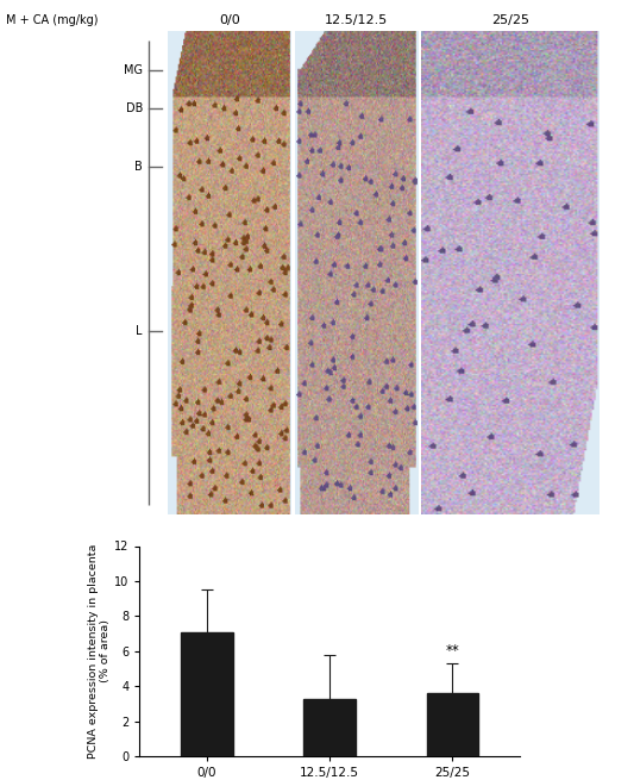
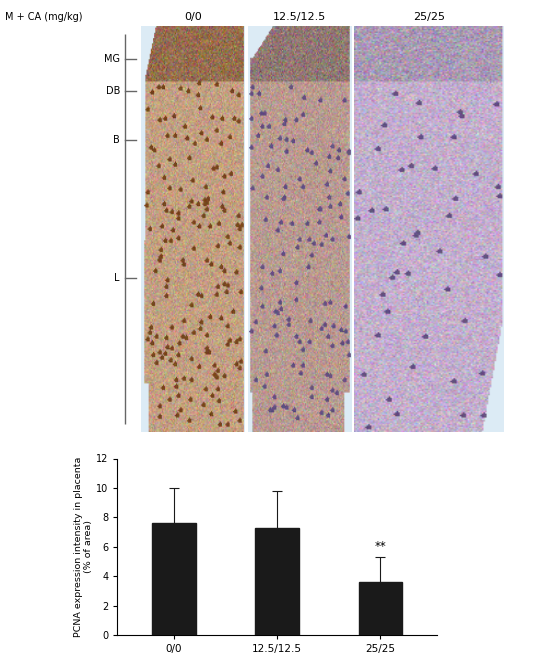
0/0: 7.1 -> 7.6
12.5/12.5: 3.3 -> 7.3
